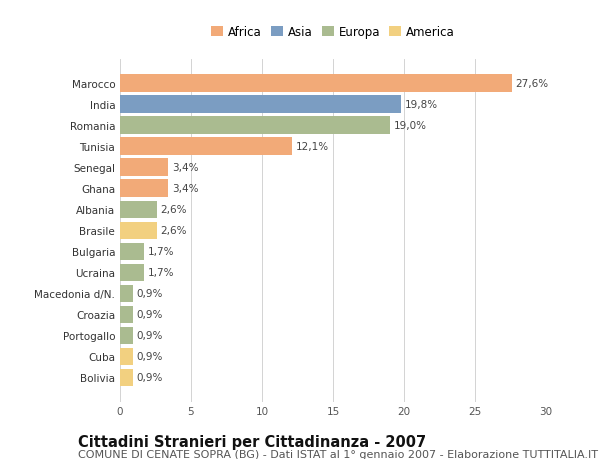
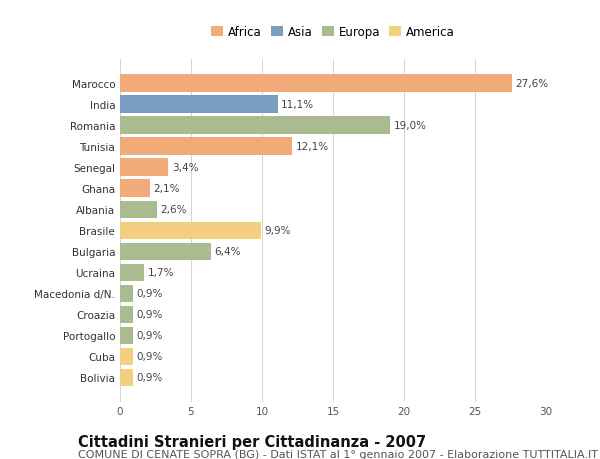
India: 19,8% -> 11,1%
Ghana: 3,4% -> 2,1%
Brasile: 2,6% -> 9,9%
Bulgaria: 1,7% -> 6,4%
